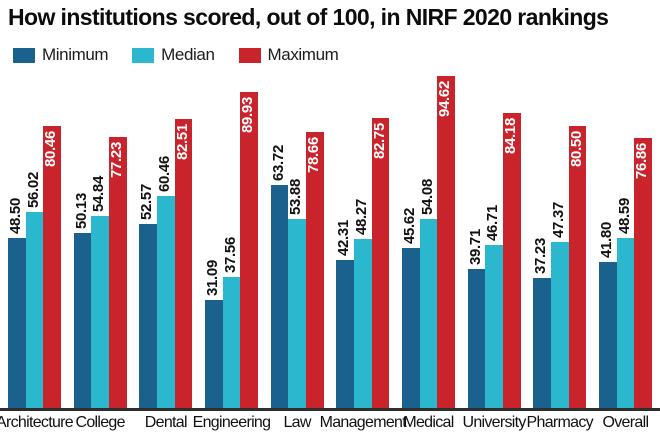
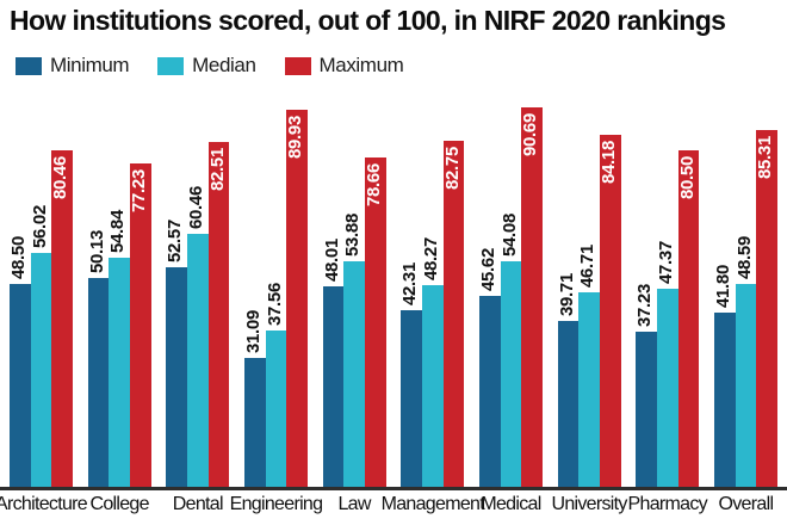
Minimum/Law: 63.72 -> 48.01
Maximum/Medical: 94.62 -> 90.69
Maximum/Overall: 76.86 -> 85.31
